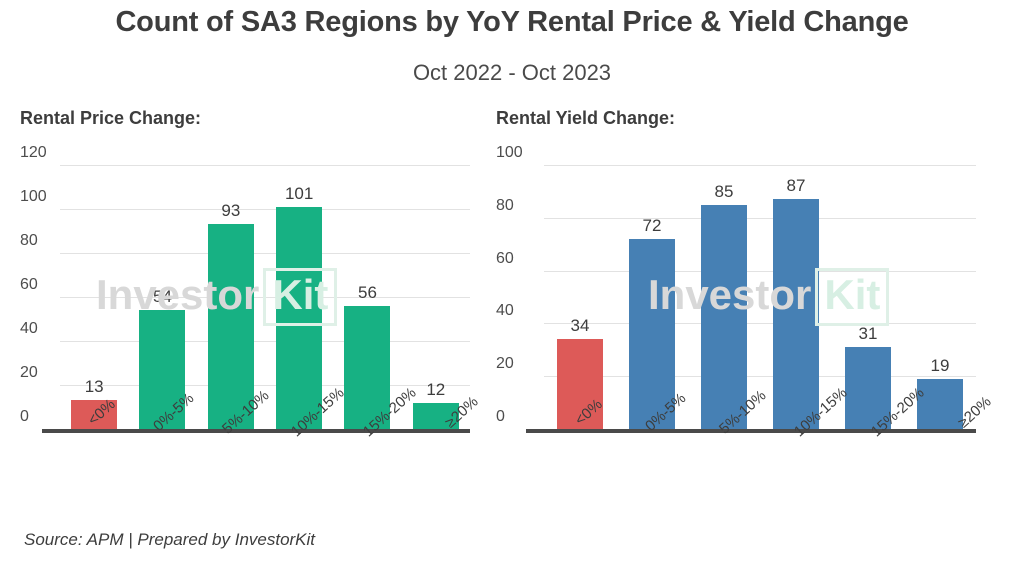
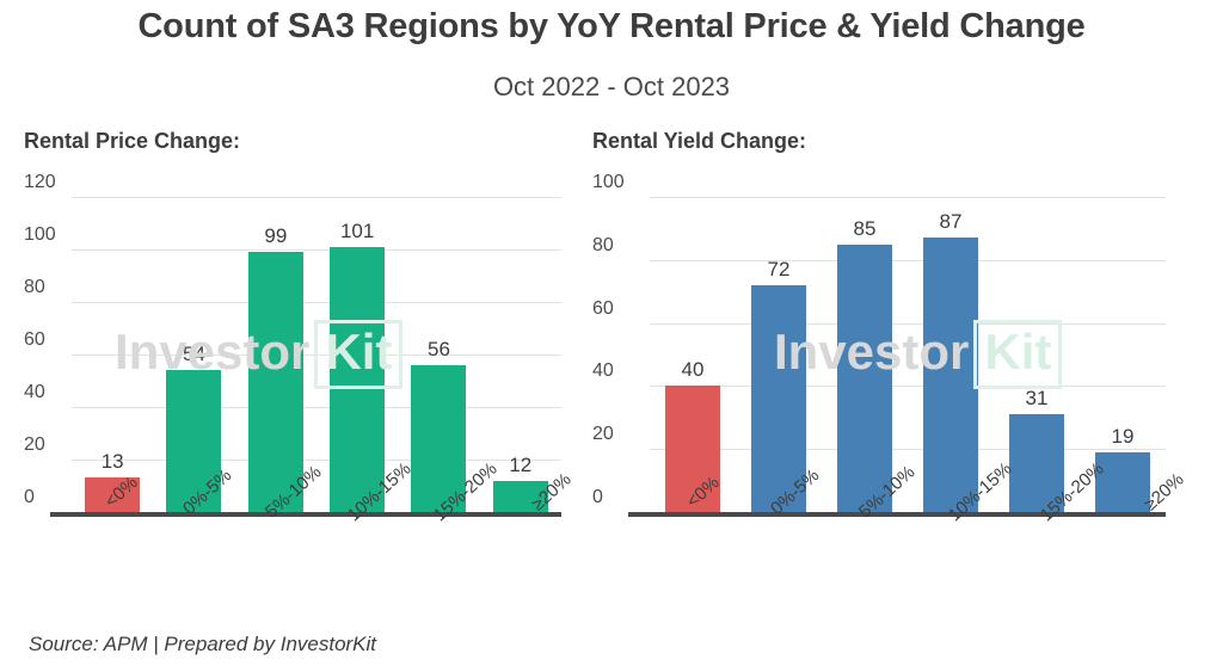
Rental Price Change:/5%-10%: 93 -> 99
Rental Yield Change:/<0%: 34 -> 40
